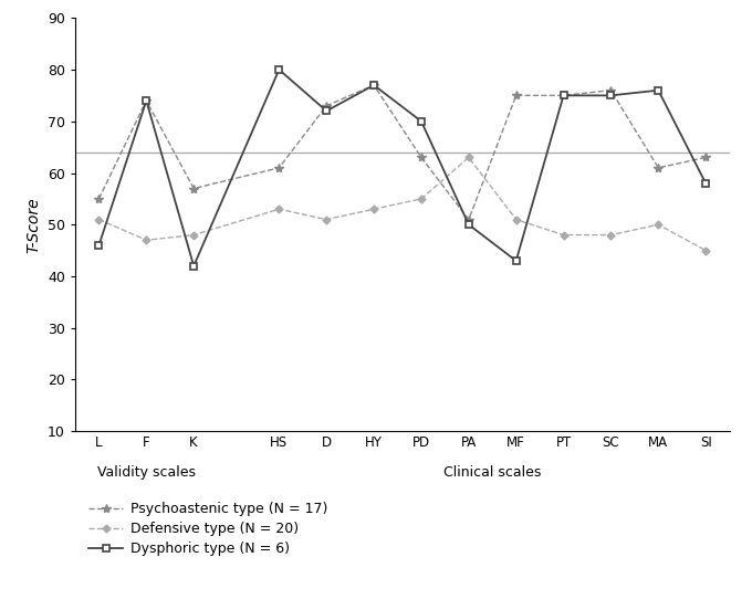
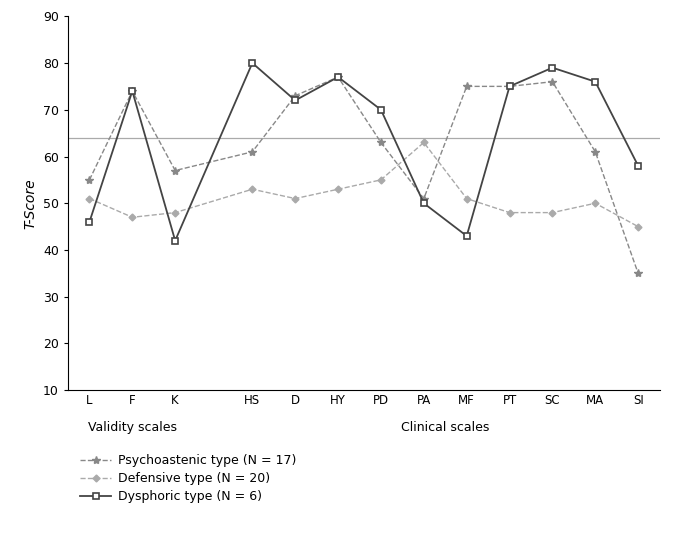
Dysphoric type (N = 6)/SC: 75 -> 79
Psychoastenic type (N = 17)/SI: 63 -> 35
